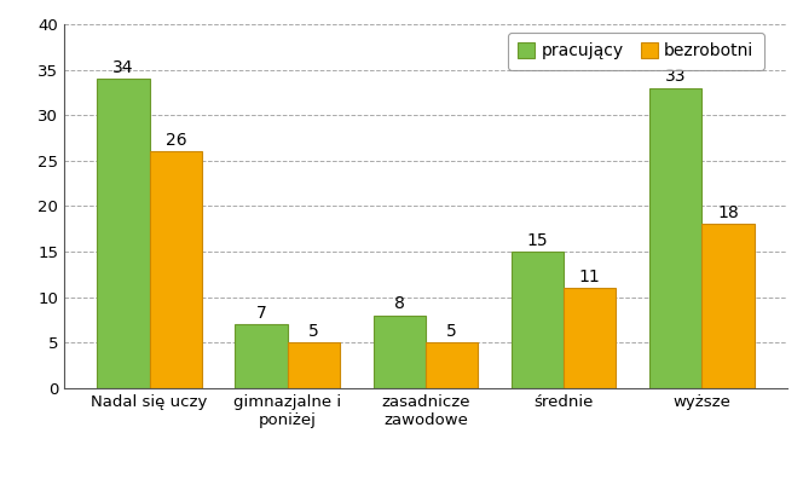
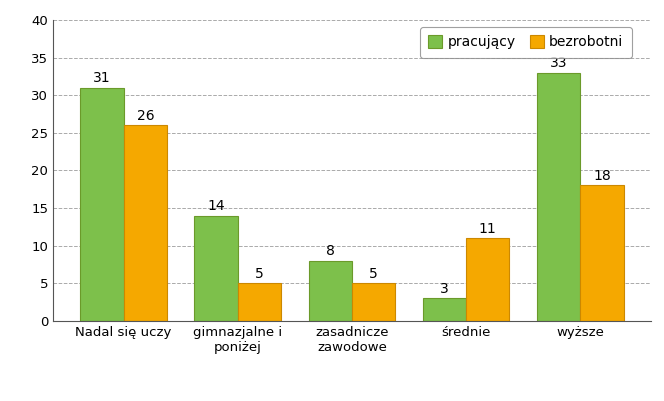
pracujący/Nadal się uczy: 34 -> 31
pracujący/gimnazjalne i poniżej: 7 -> 14
pracujący/średnie: 15 -> 3
